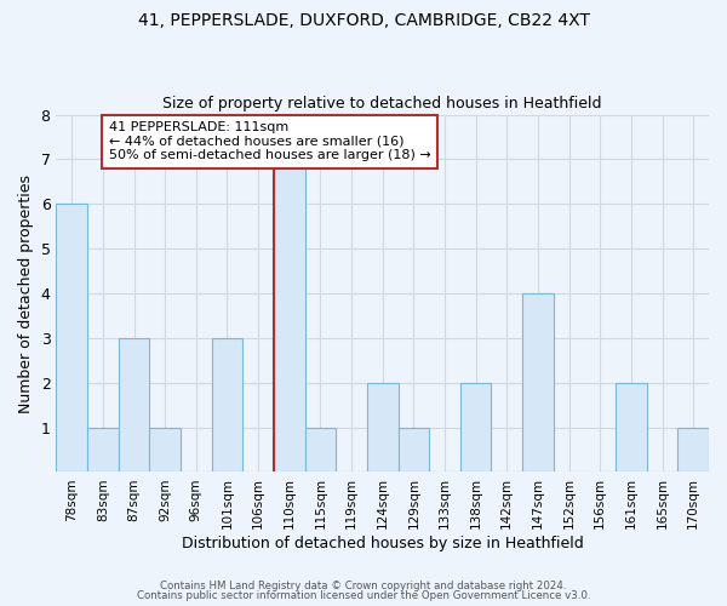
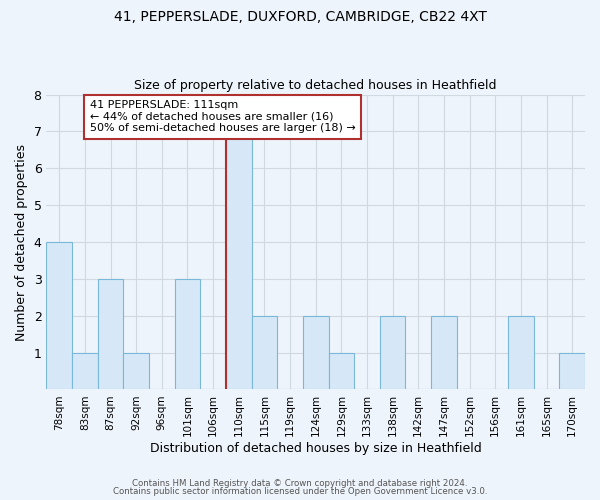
78sqm: 6 -> 4
115sqm: 1 -> 2
147sqm: 4 -> 2
